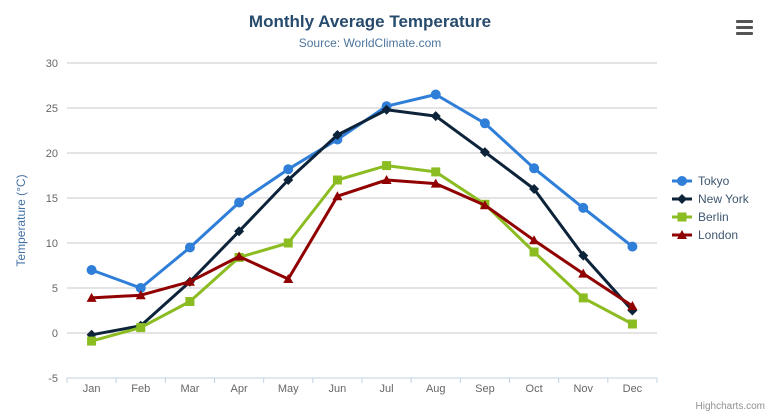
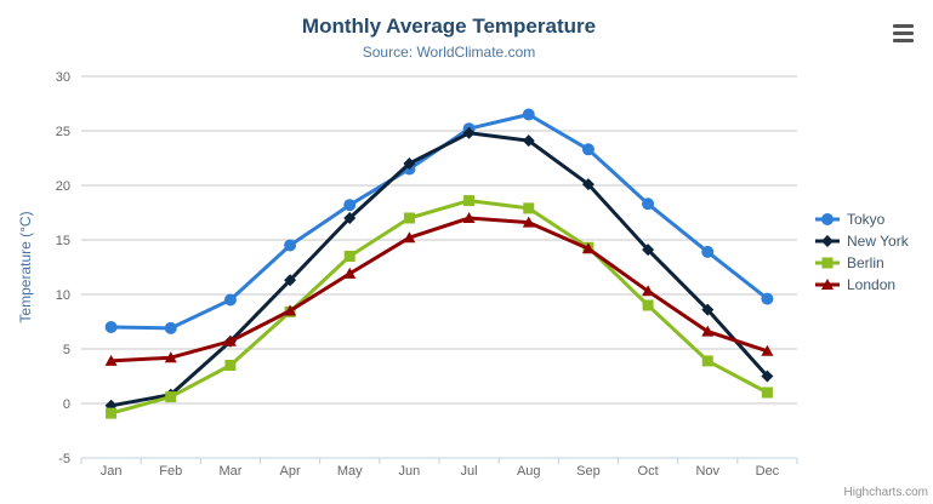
Tokyo/Feb: 5 -> 7
Berlin/May: 10 -> 14
London/May: 6 -> 12
New York/Oct: 16 -> 14
London/Dec: 3 -> 5
